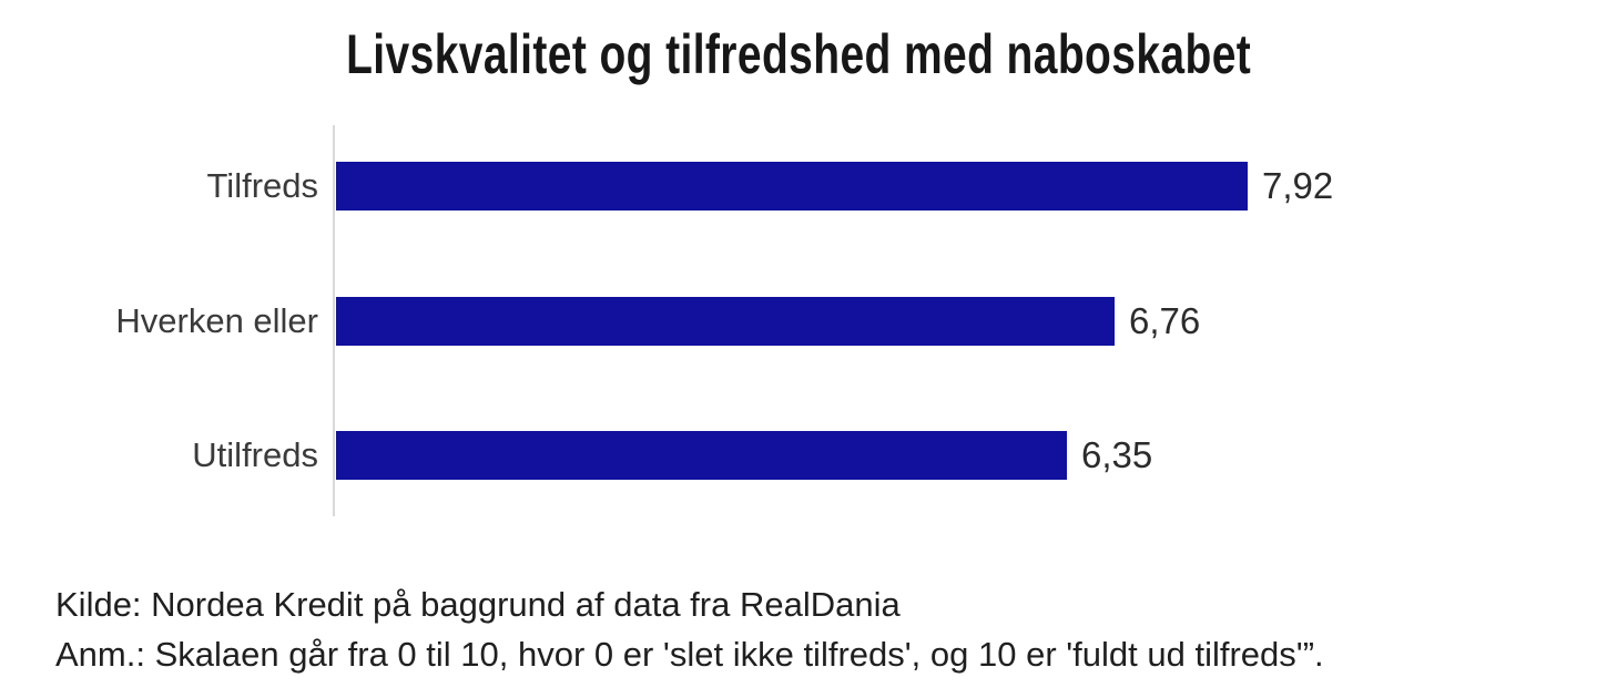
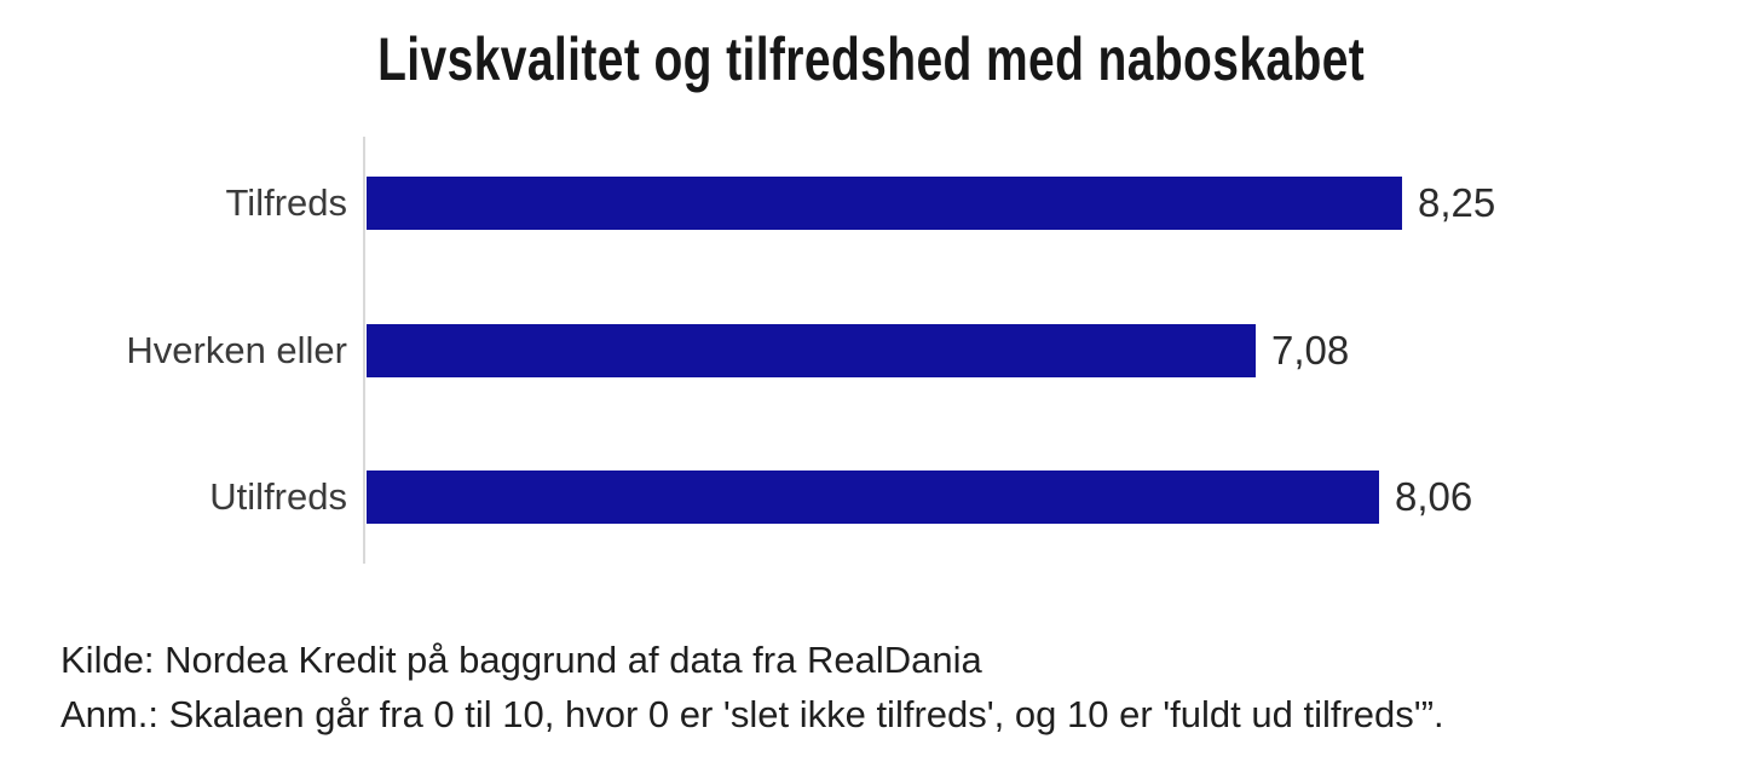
Tilfreds: 7,92 -> 8,25
Hverken eller: 6,76 -> 7,08
Utilfreds: 6,35 -> 8,06
